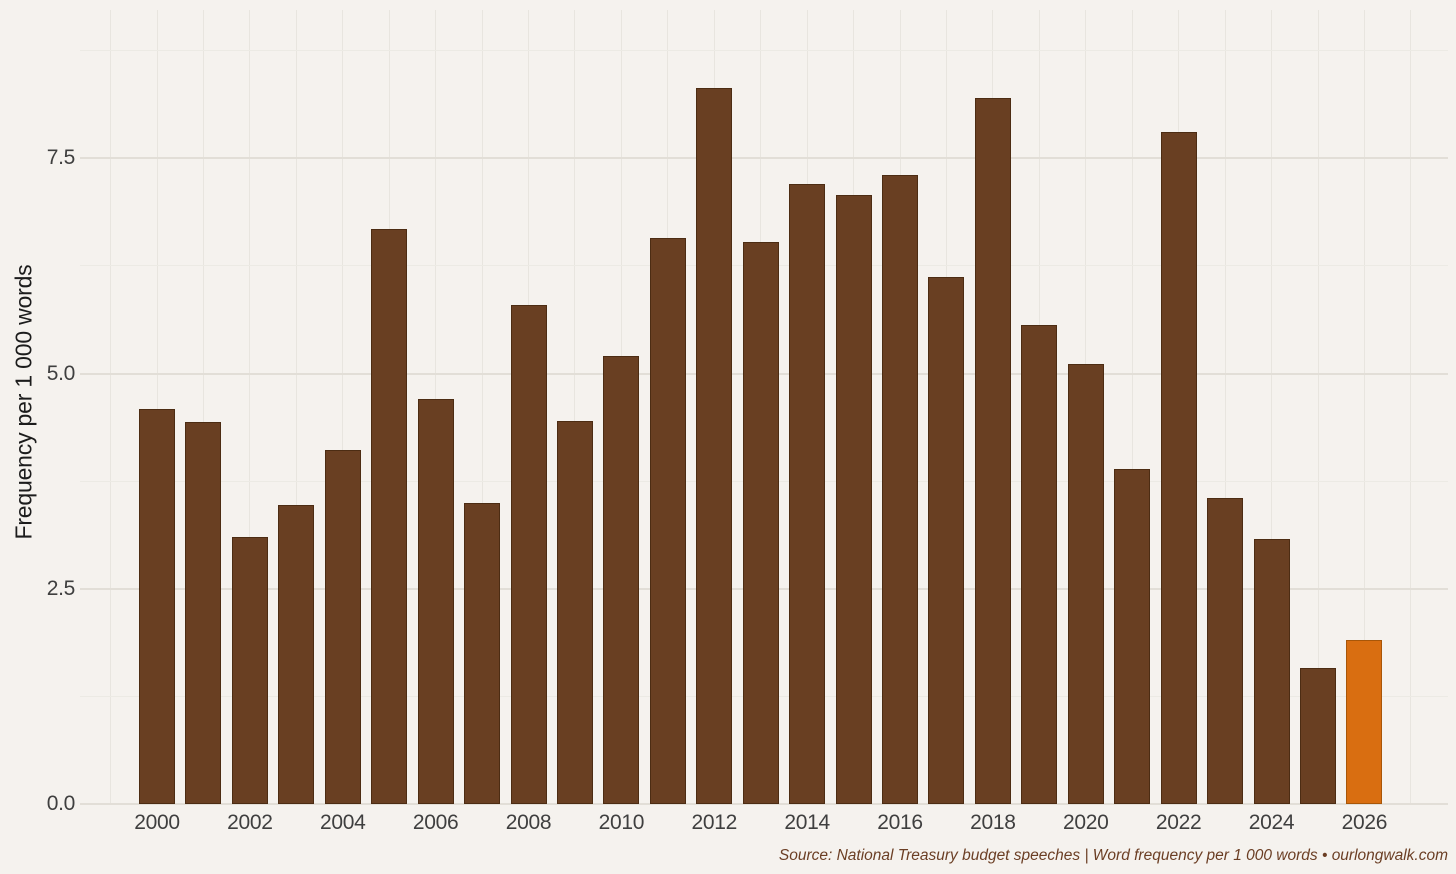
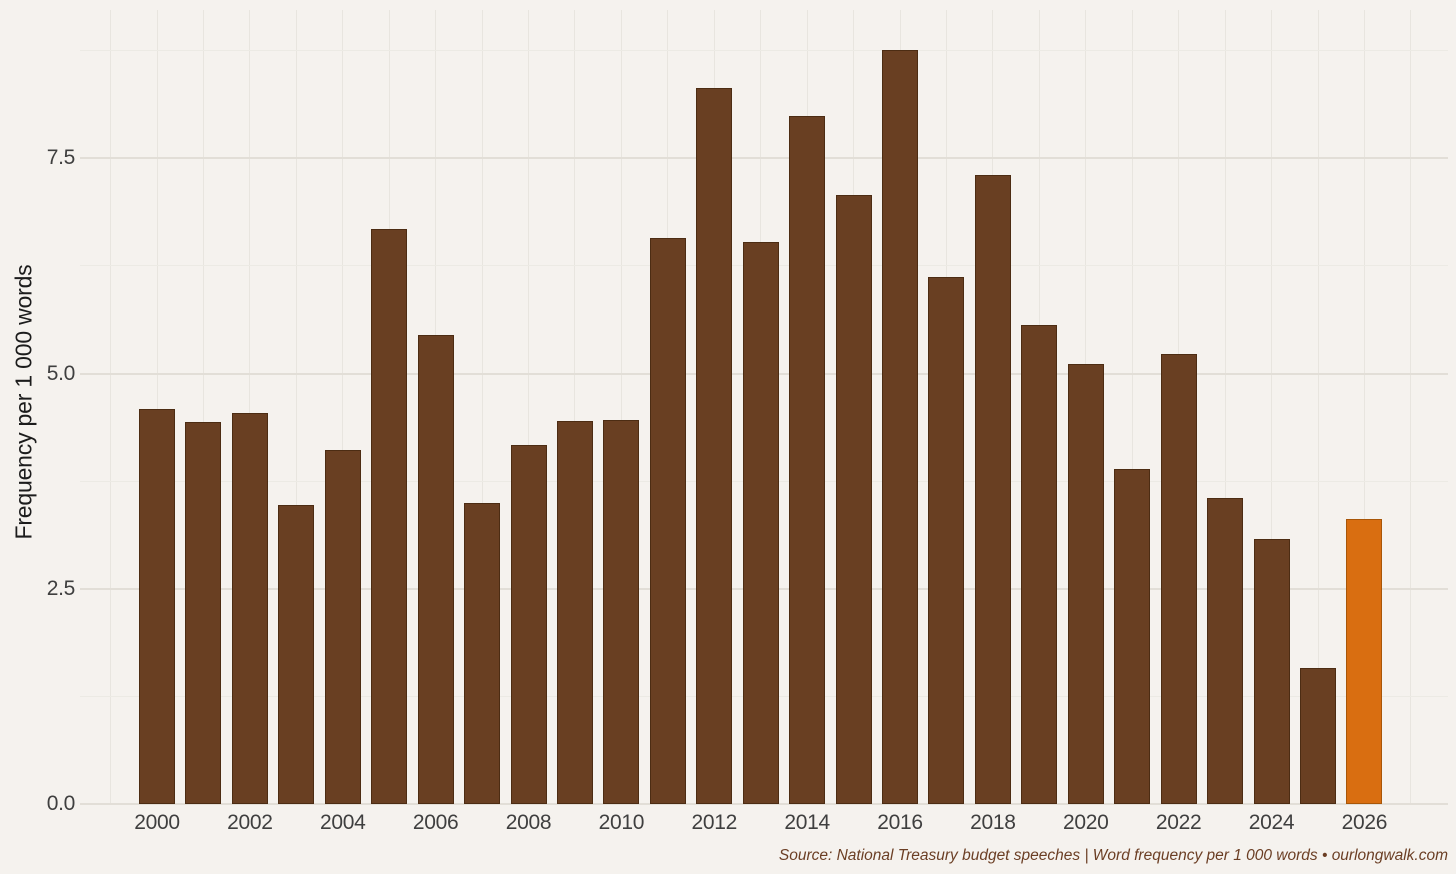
2002: 3.1 -> 4.5
2006: 4.7 -> 5.5
2008: 5.8 -> 4.2
2010: 5.2 -> 4.5
2014: 7.2 -> 8.0
2016: 7.3 -> 8.8
2018: 8.2 -> 7.3
2022: 7.8 -> 5.2
2026: 1.9 -> 3.3
